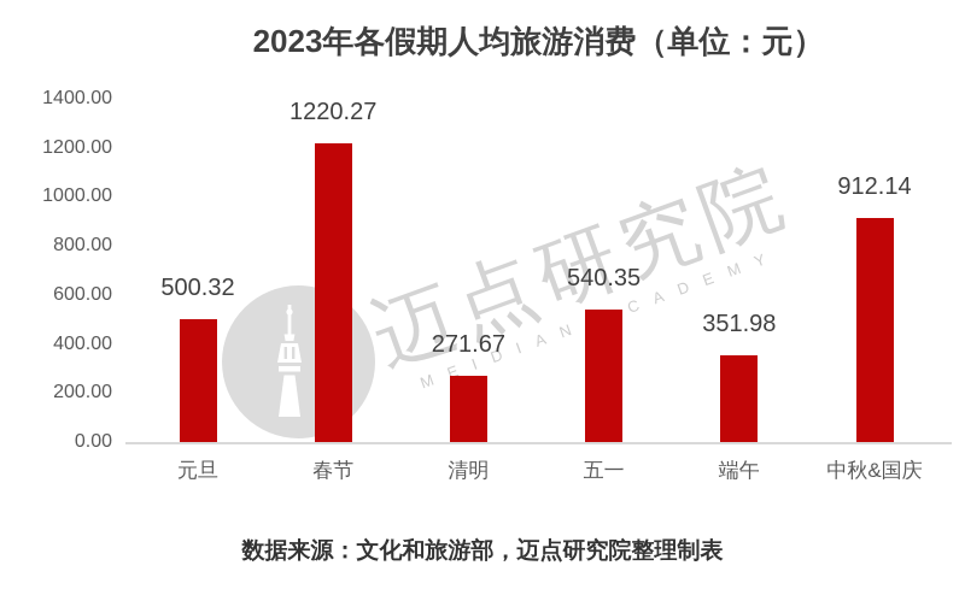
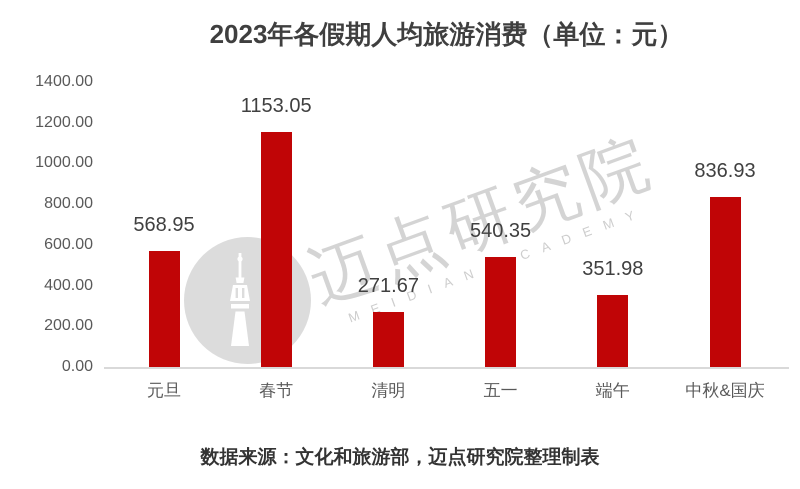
元旦: 500.32 -> 568.95
春节: 1220.27 -> 1153.05
中秋&国庆: 912.14 -> 836.93
